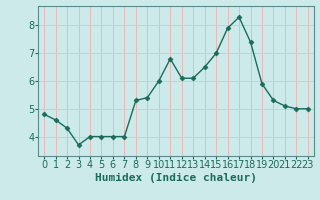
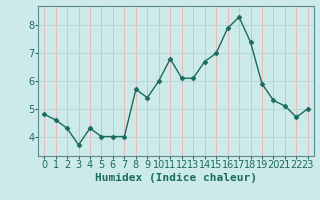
4: 4.0 -> 4.3
8: 5.3 -> 5.7
14: 6.5 -> 6.7
22: 5.0 -> 4.7
